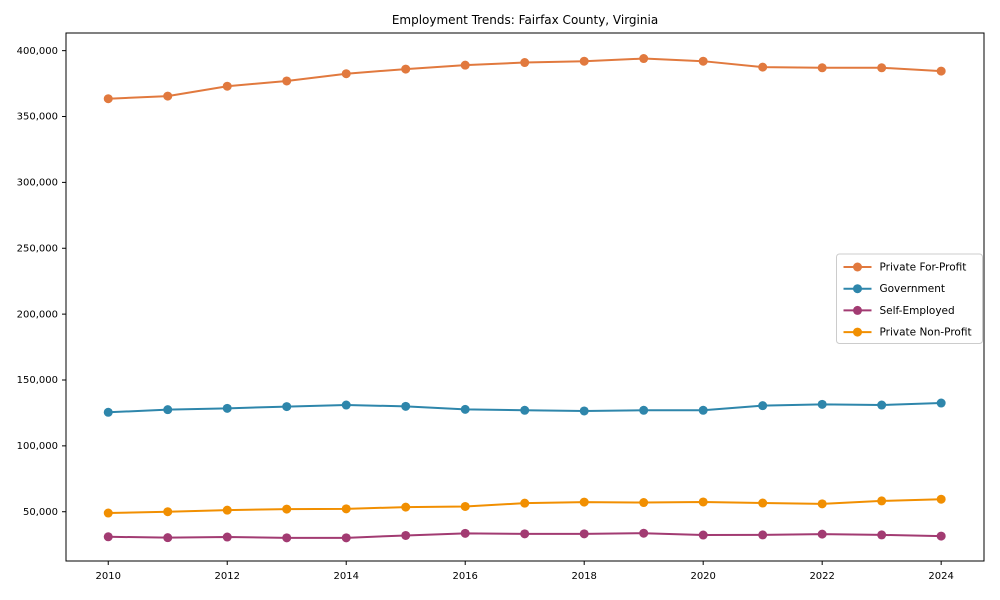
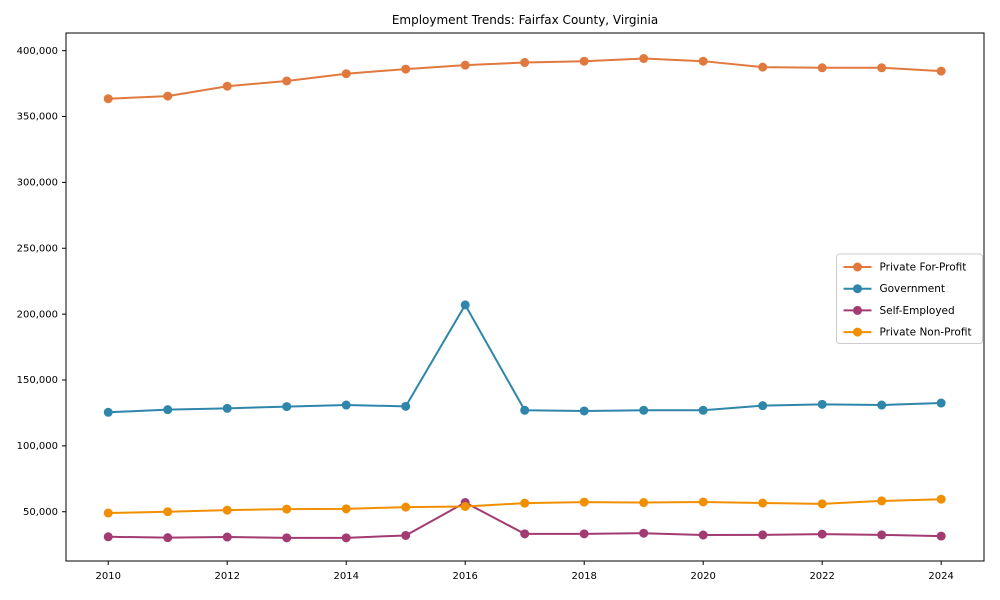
Government/2016: 128000 -> 207000
Self-Employed/2016: 34000 -> 57000
